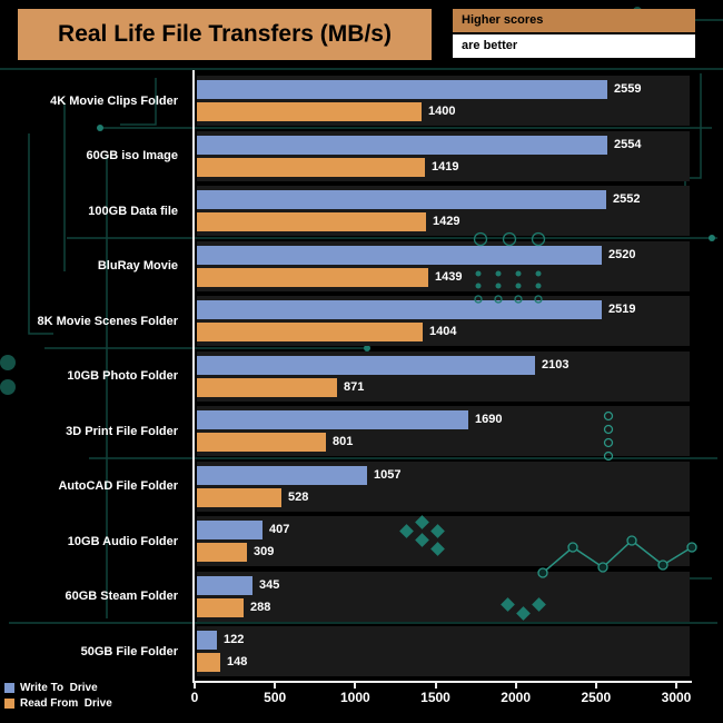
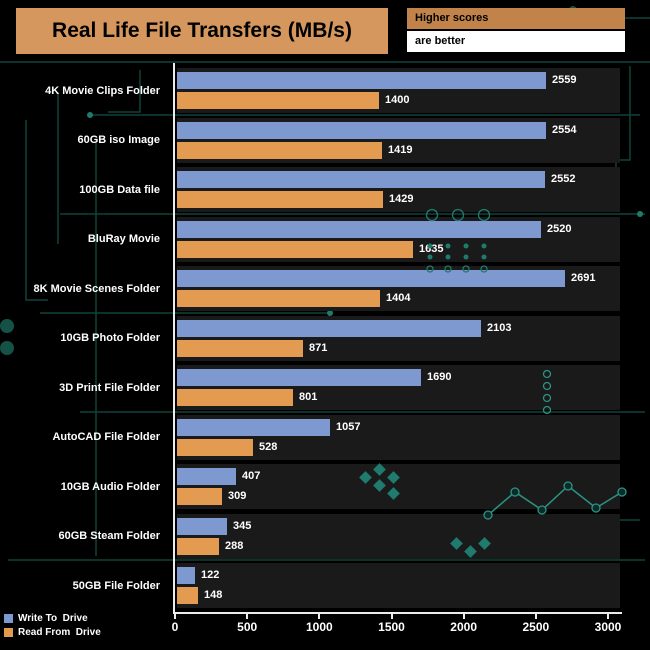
Read From Drive/BluRay Movie: 1439 -> 1635
Write To Drive/8K Movie Scenes Folder: 2519 -> 2691
